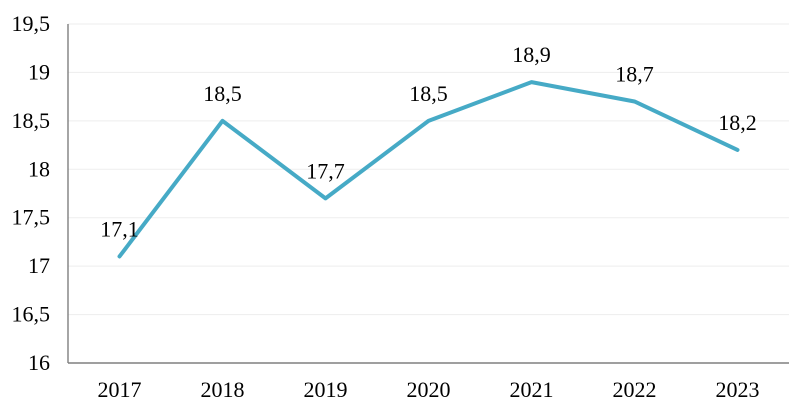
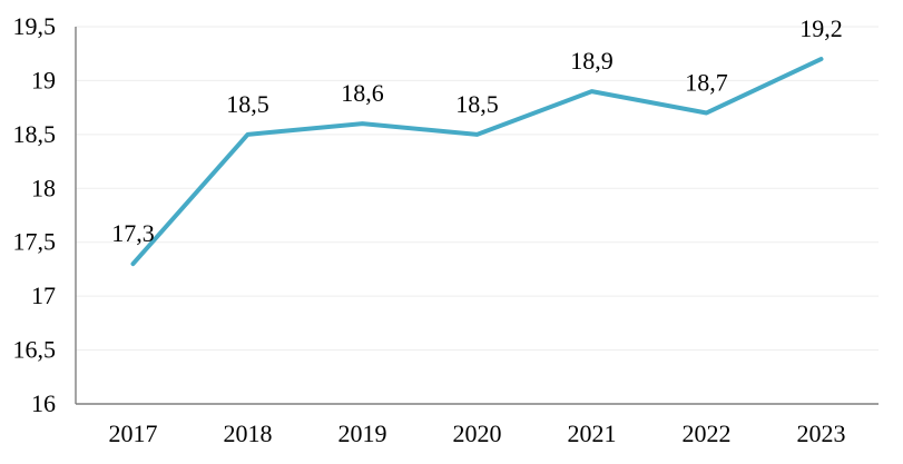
2017: 17,1 -> 17,3
2019: 17,7 -> 18,6
2023: 18,2 -> 19,2
